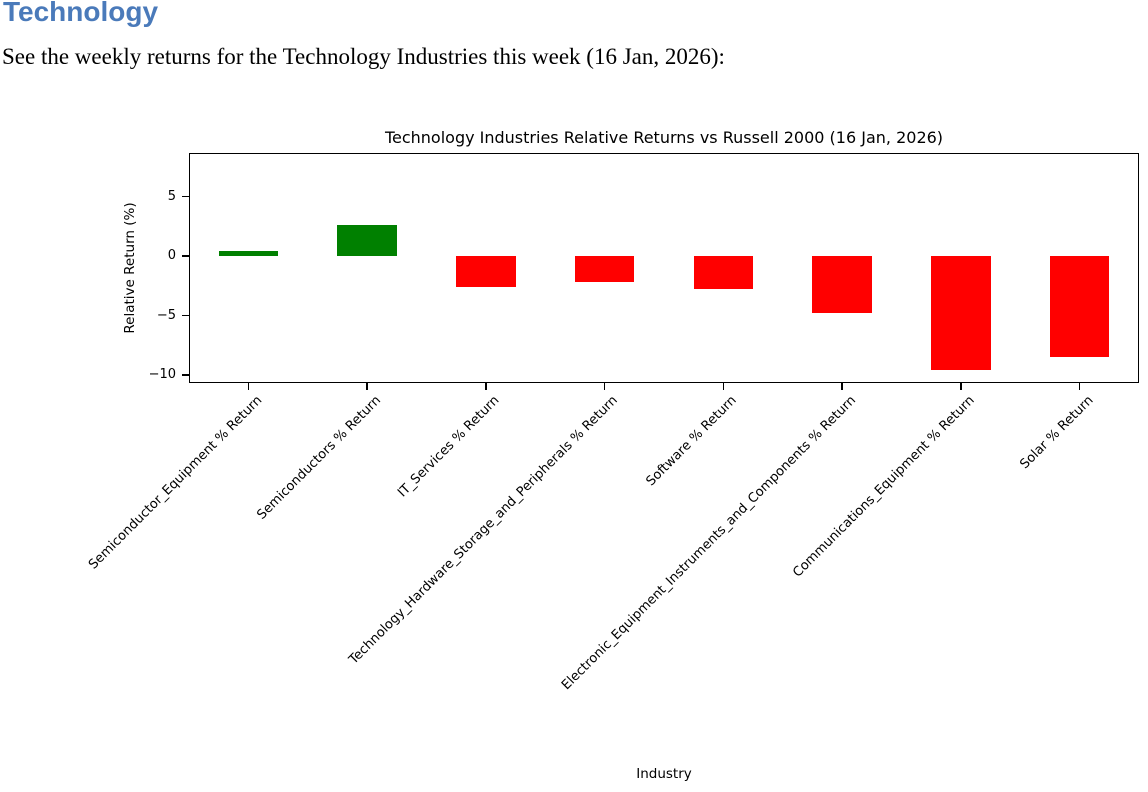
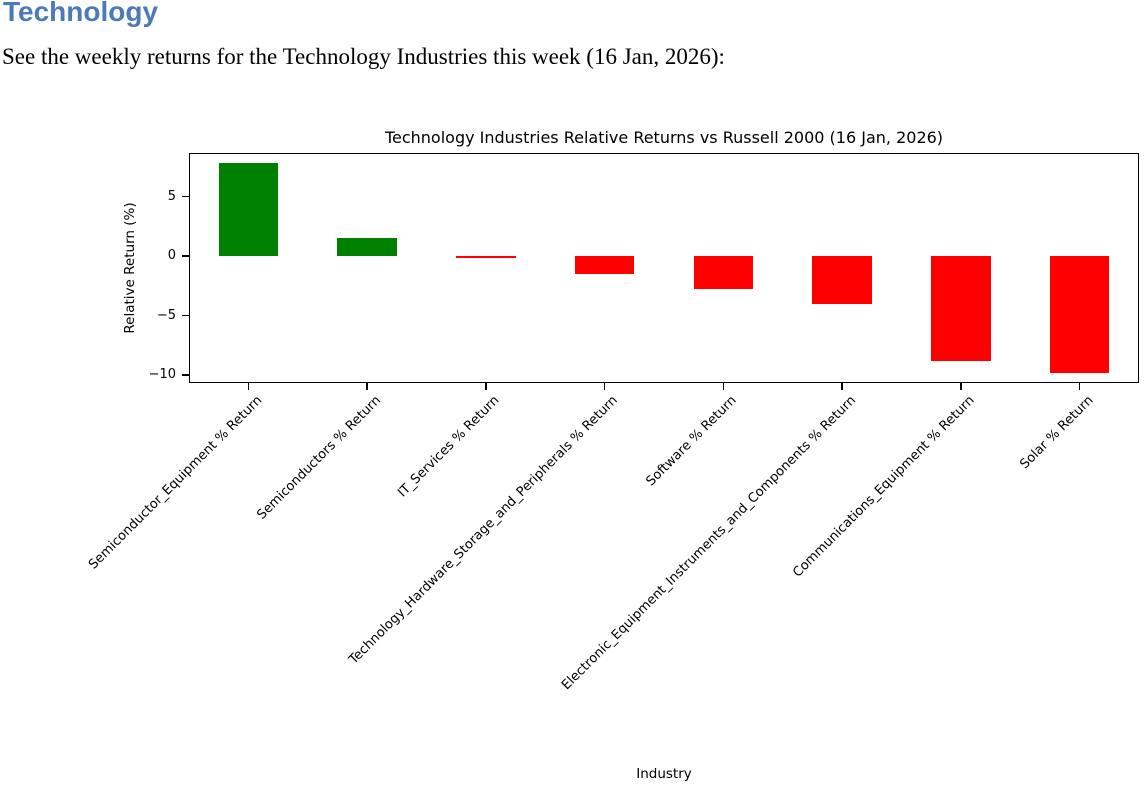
Semiconductor_Equipment % Return: 0.4 -> 7.8
Semiconductors % Return: 2.6 -> 1.5
IT_Services % Return: -2.6 -> -0.2
Technology_Hardware_Storage_and_Peripherals % Return: -2.2 -> -1.5
Electronic_Equipment_Instruments_and_Components % Return: -4.8 -> -4.0
Communications_Equipment % Return: -9.6 -> -8.8
Solar % Return: -8.5 -> -9.8
